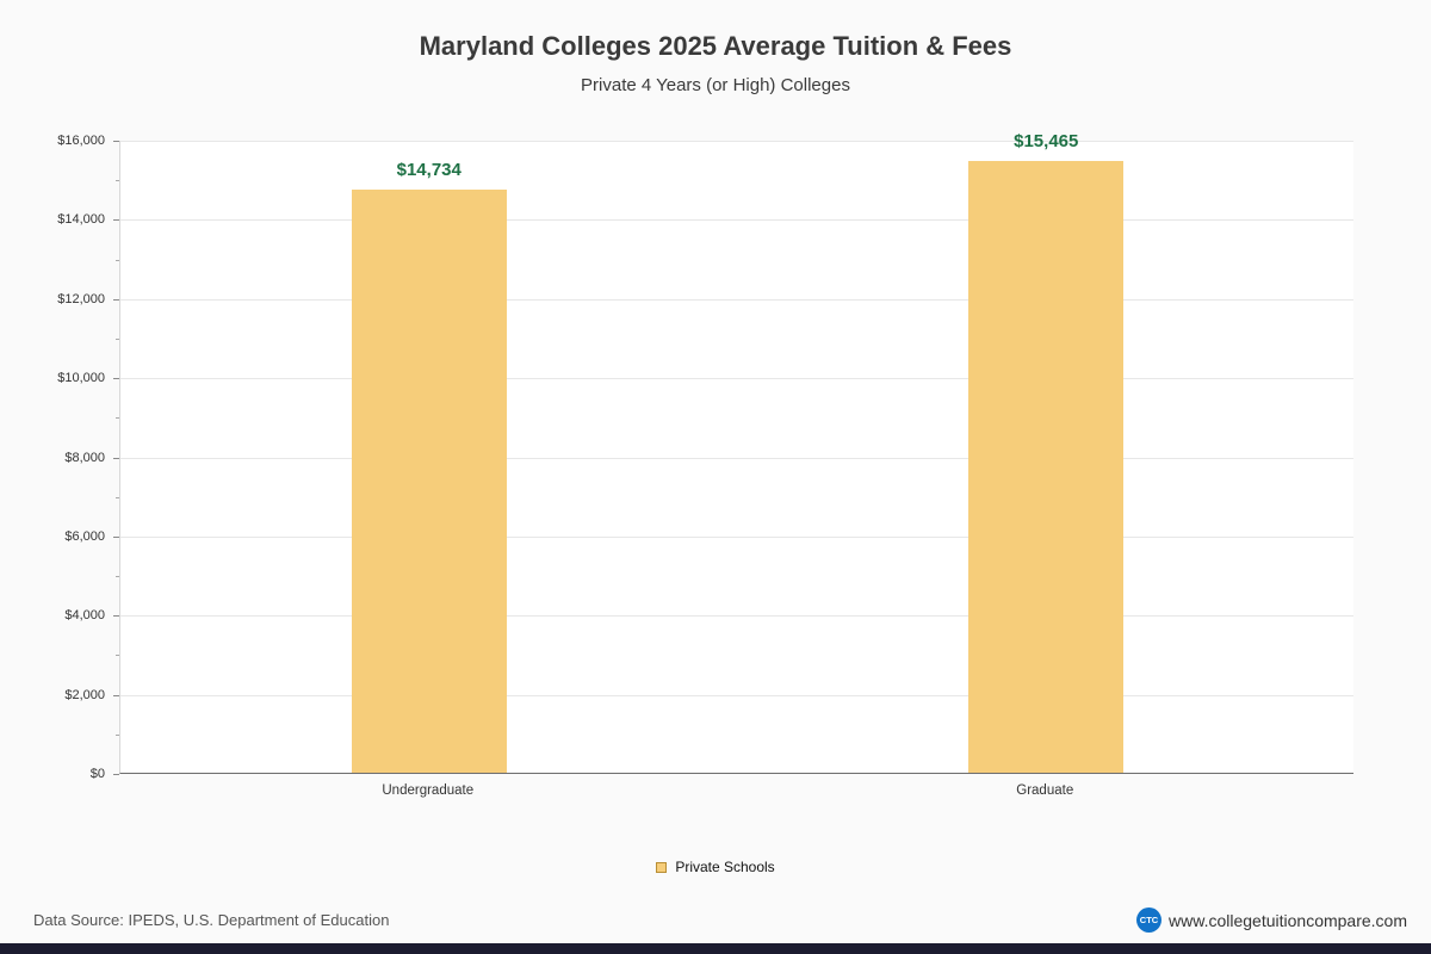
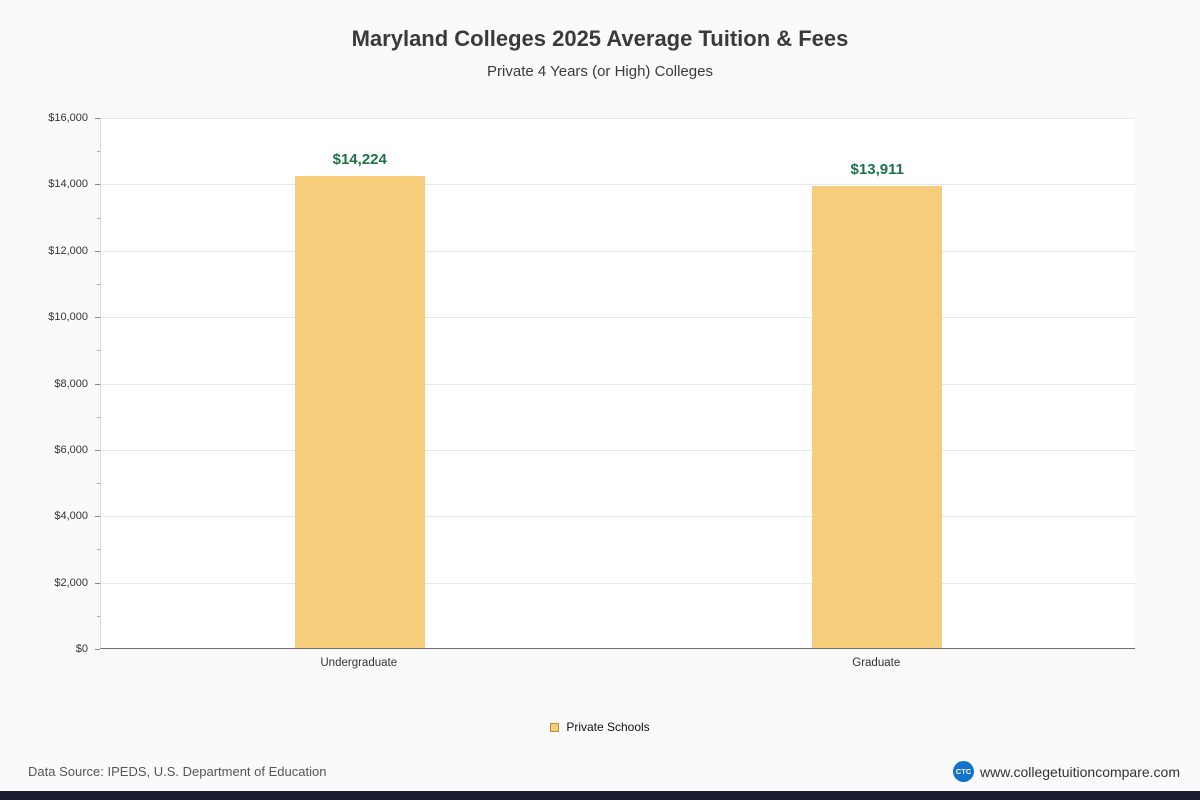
Undergraduate: $14,734 -> $14,224
Graduate: $15,465 -> $13,911
